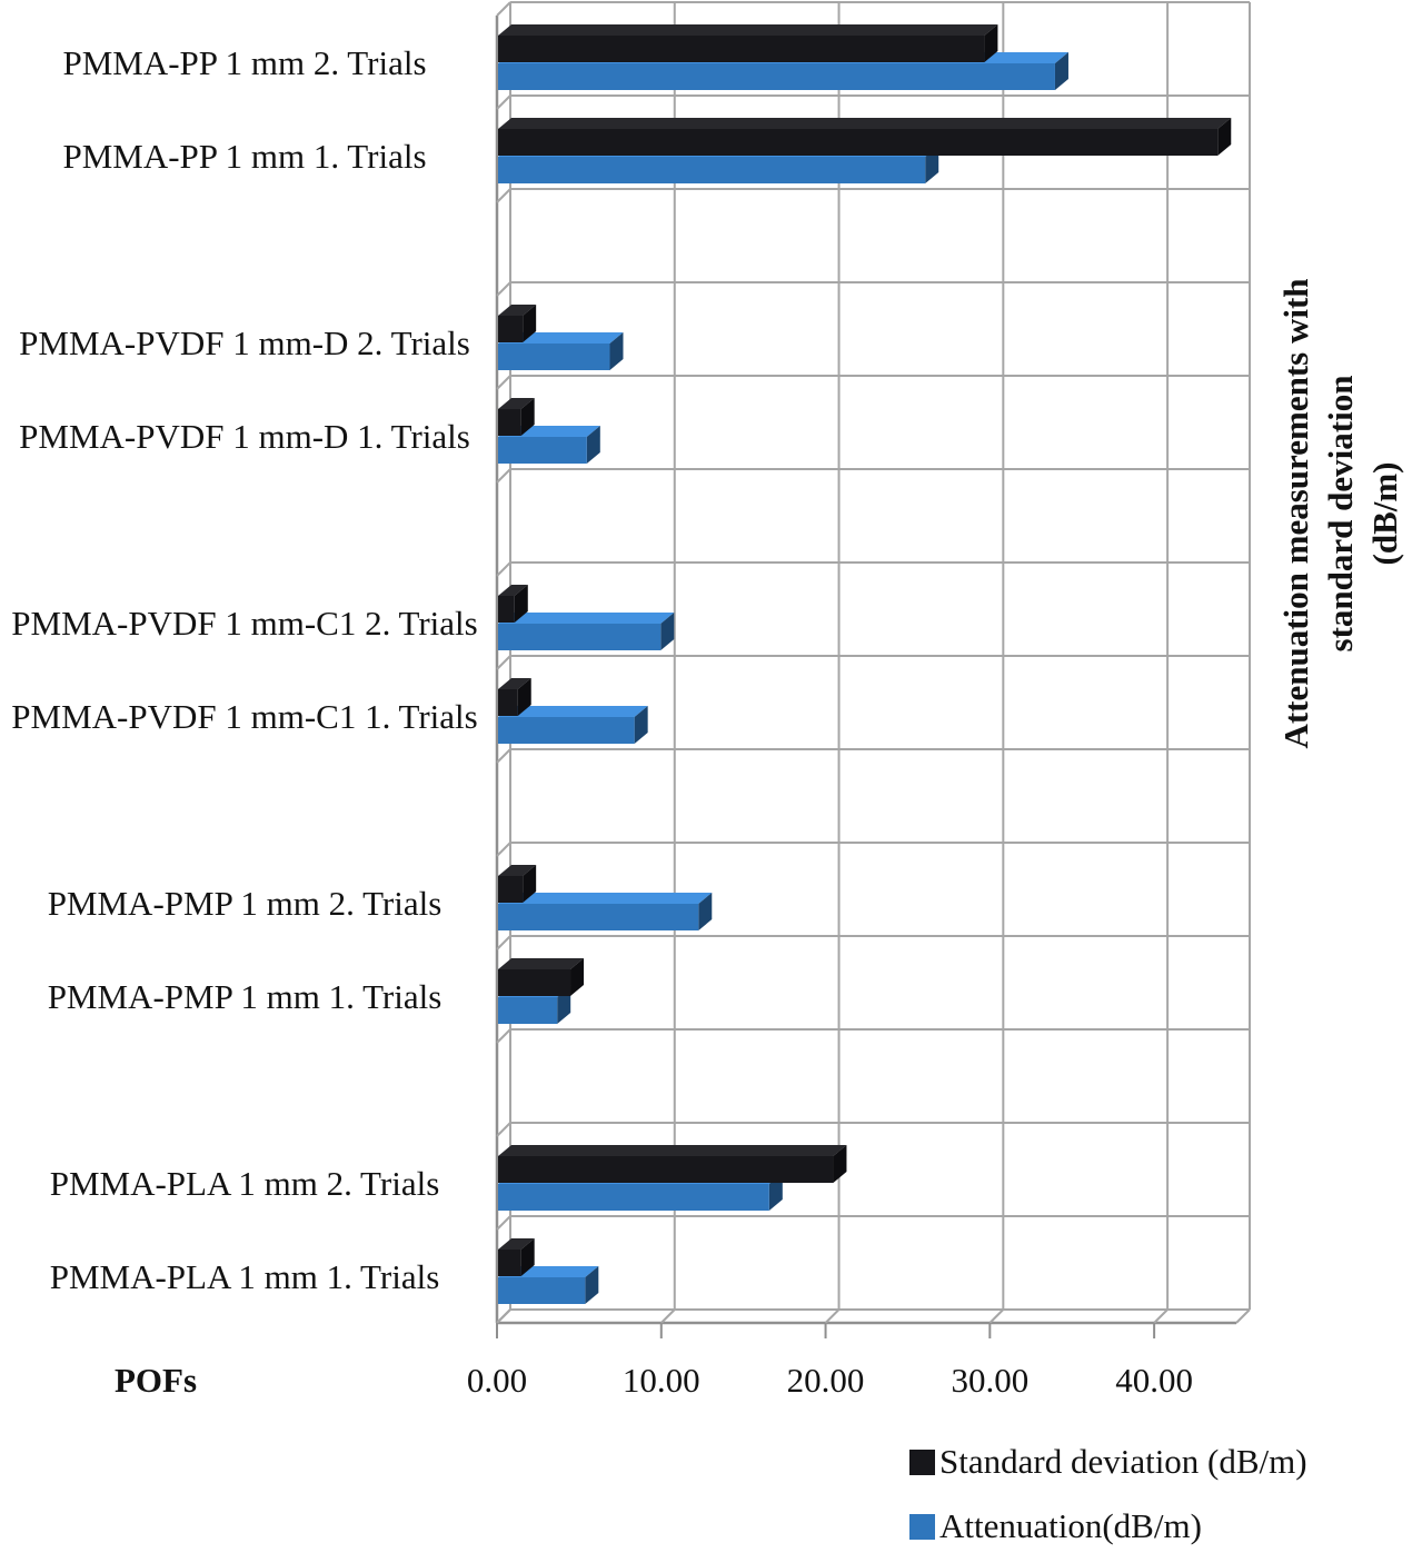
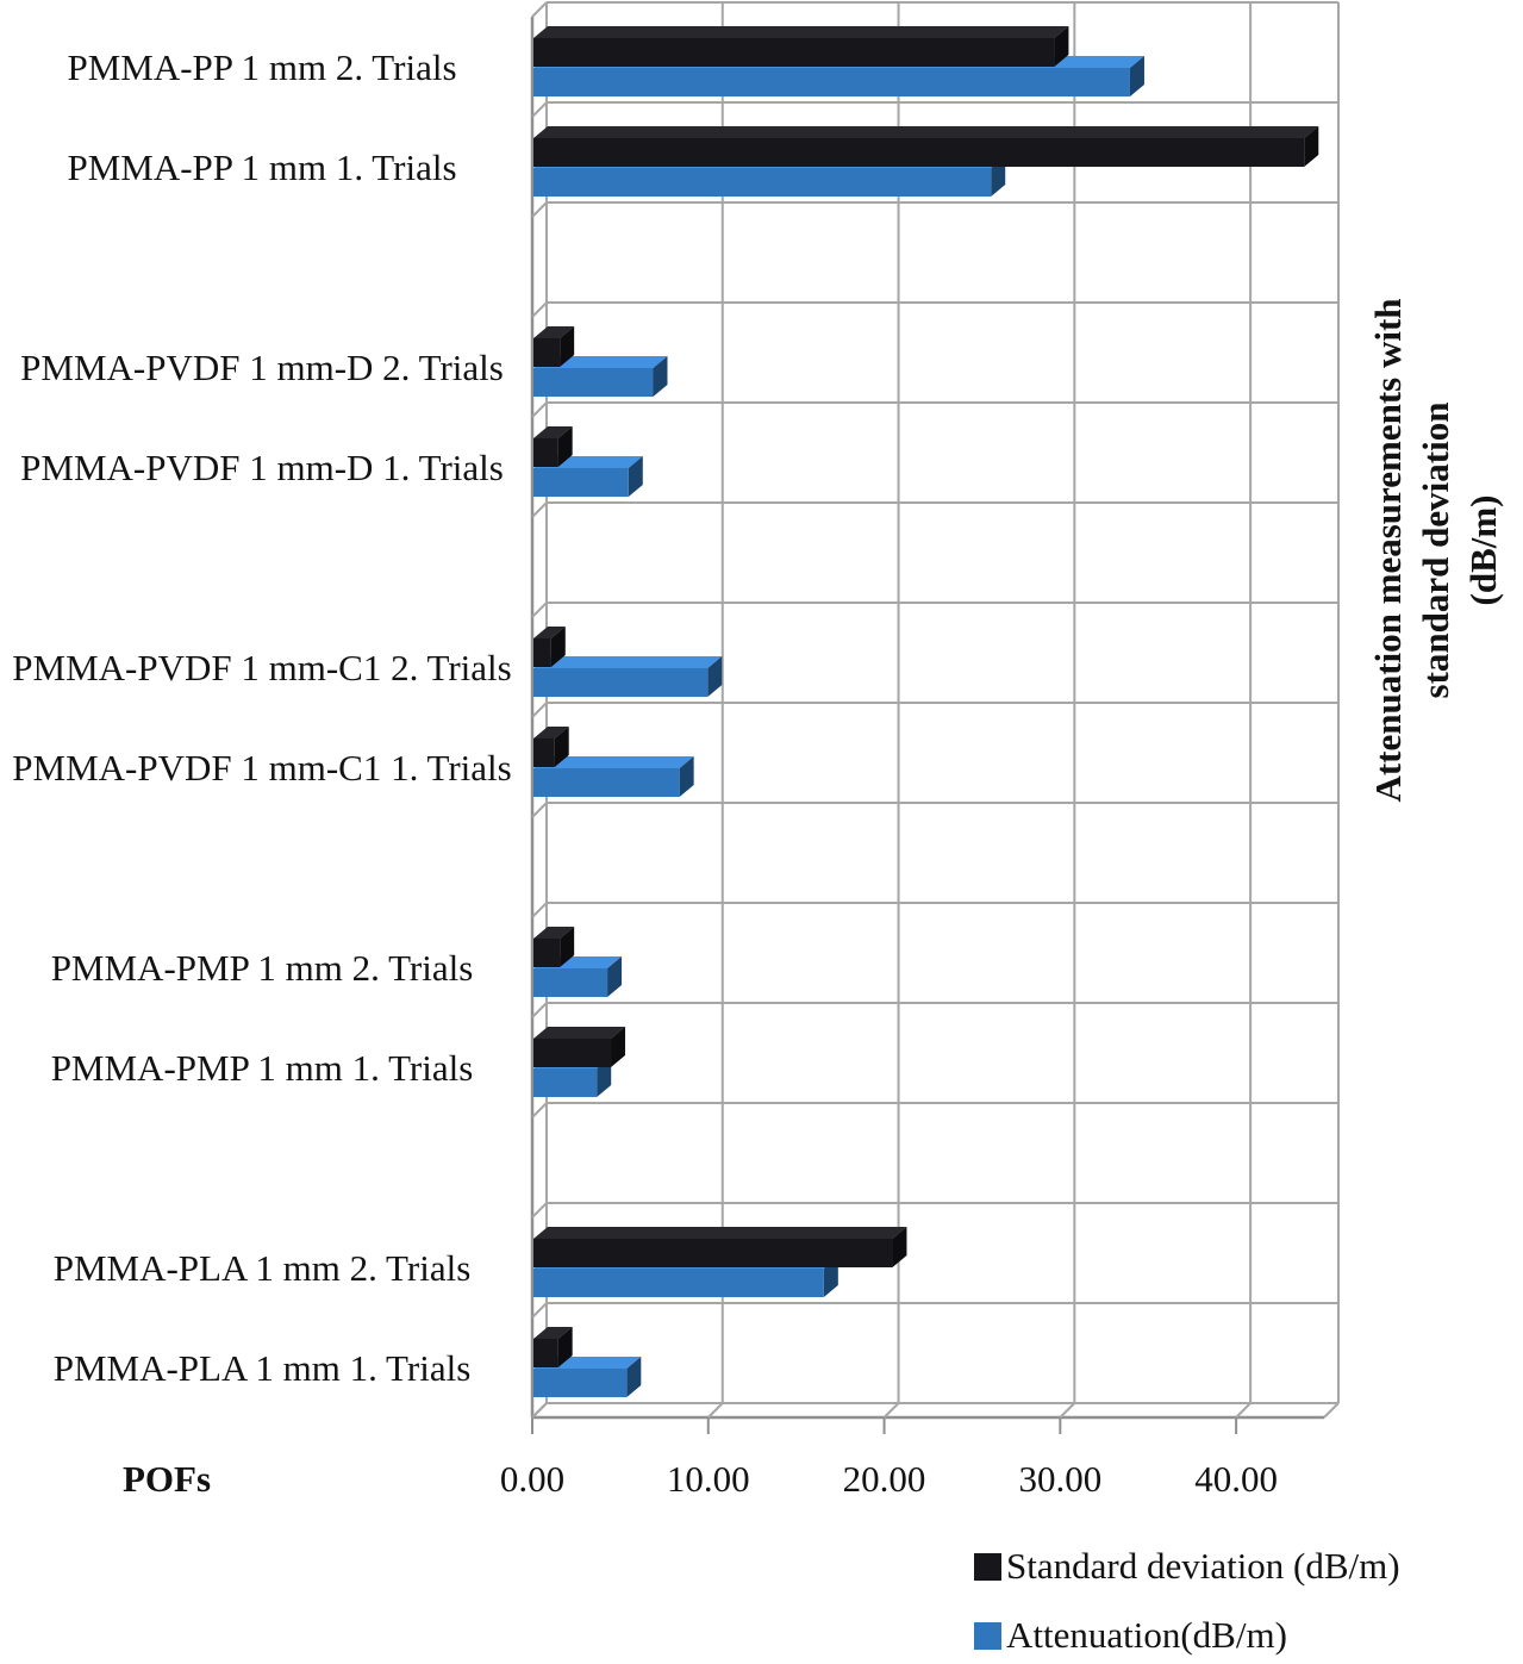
Attenuation(dB/m)/PMMA-PMP 1 mm 2. Trials: 12.2 -> 4.2
